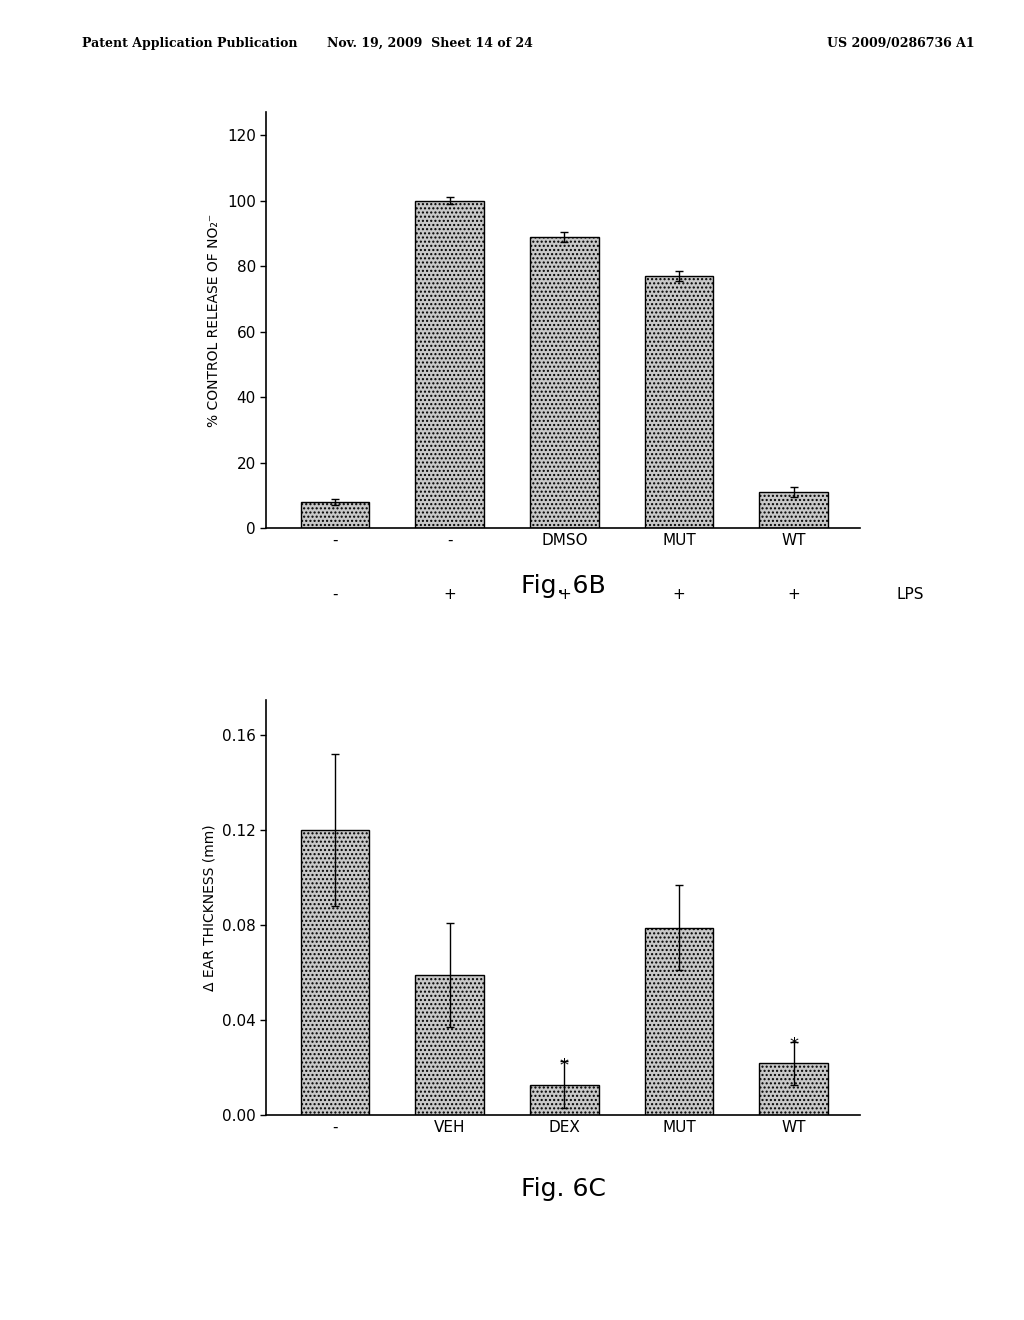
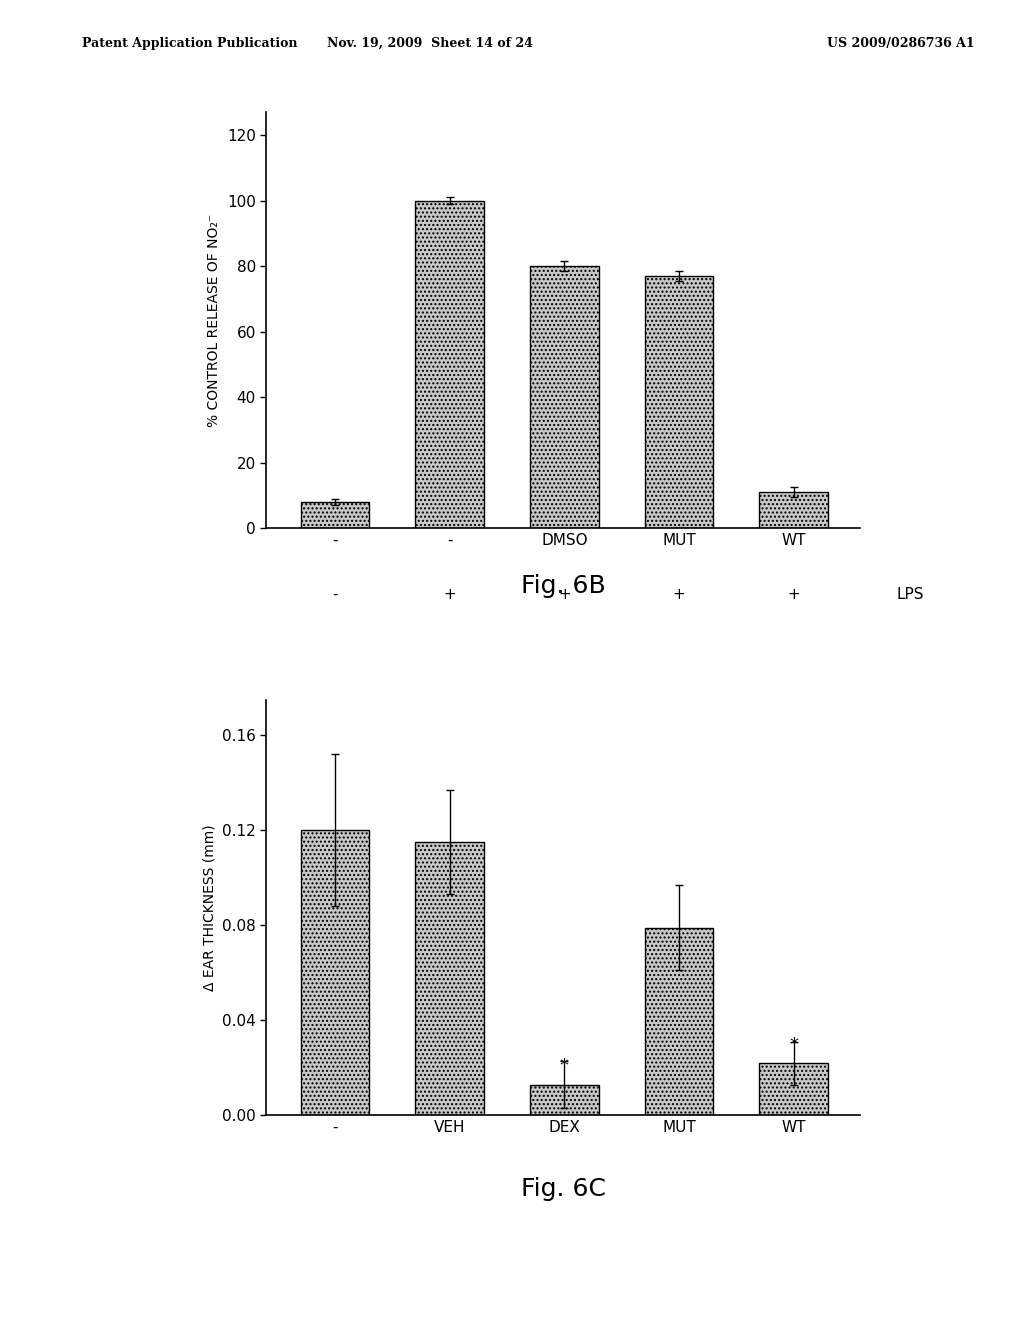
DMSO: 89 -> 80
VEH: 0.059 -> 0.115
